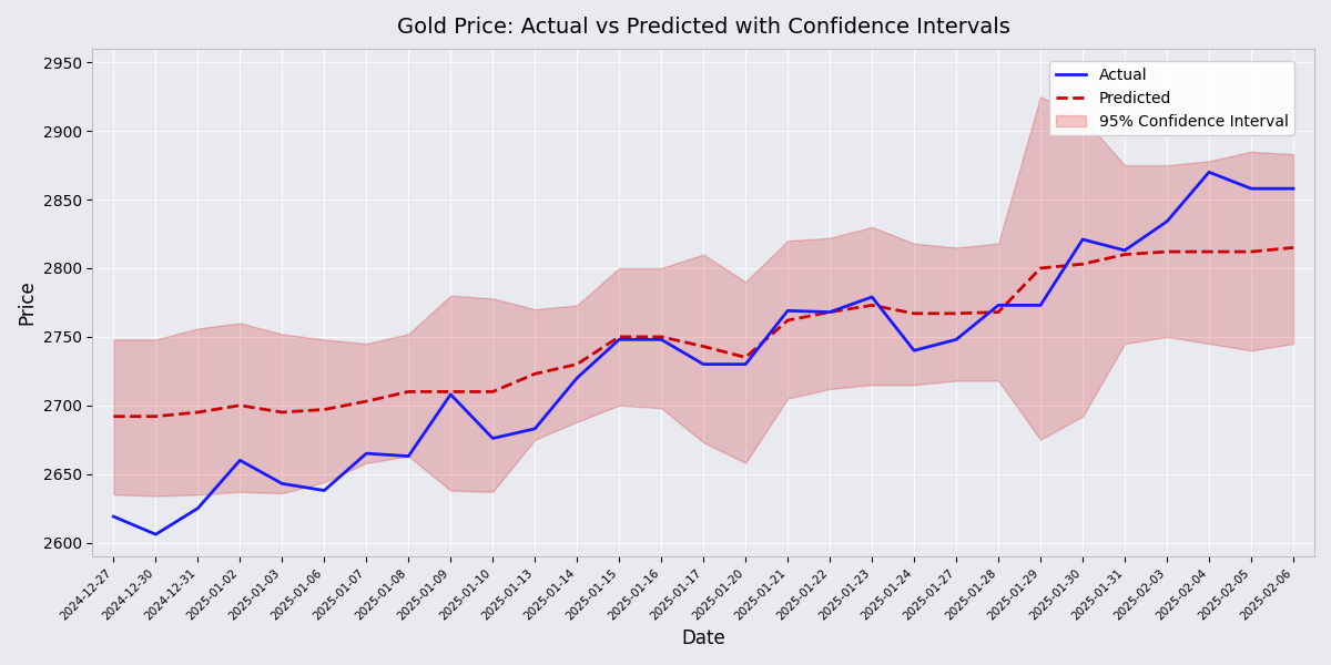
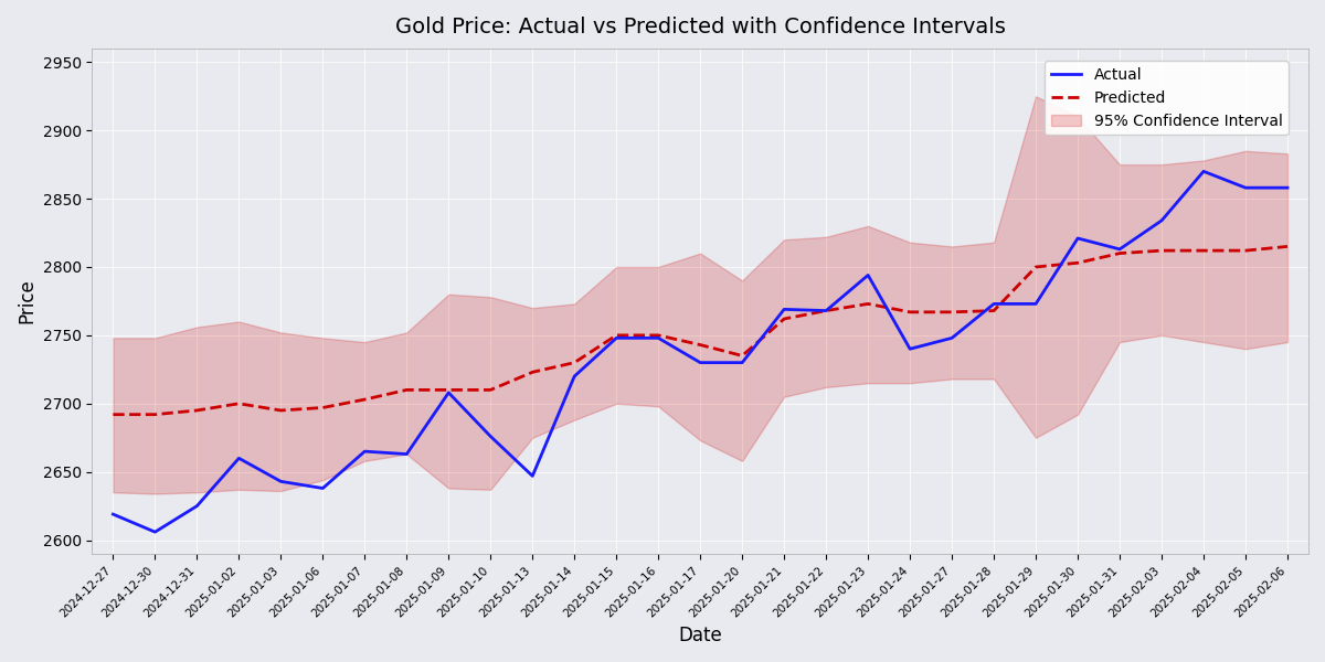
Actual/2025-01-13: 2683 -> 2647
Actual/2025-01-23: 2779 -> 2794
